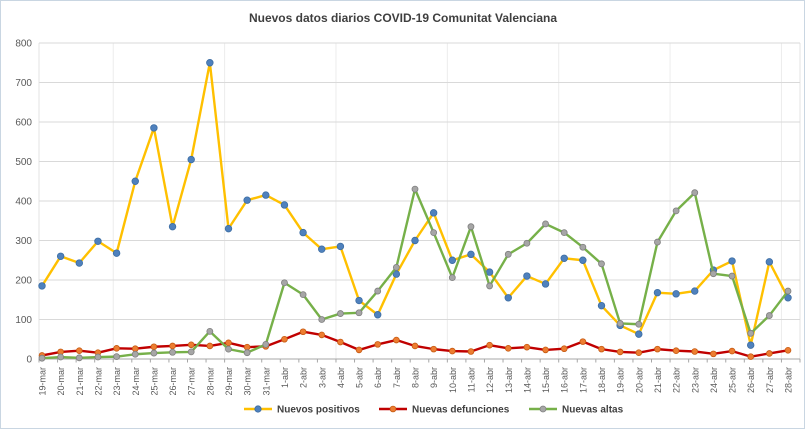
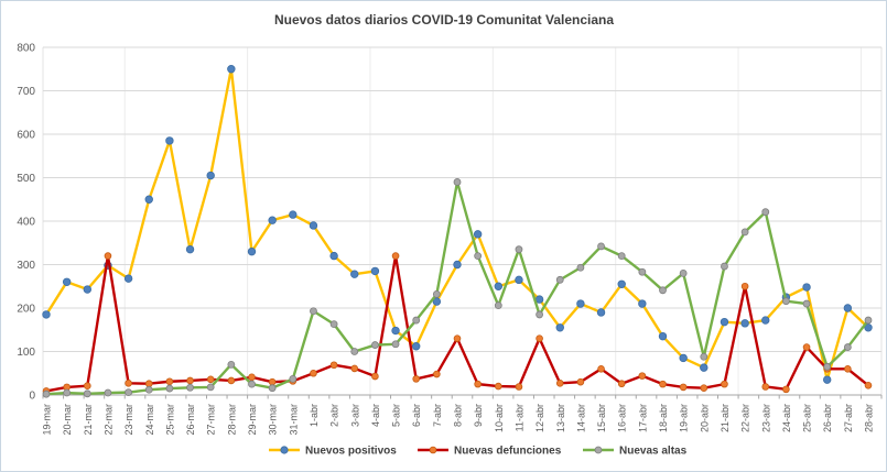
Nuevas defunciones/22-mar: 20 -> 320
Nuevas defunciones/5-abr: 20 -> 320
Nuevas defunciones/8-abr: 30 -> 130
Nuevas altas/8-abr: 430 -> 490
Nuevas defunciones/12-abr: 40 -> 130
Nuevas defunciones/15-abr: 20 -> 60
Nuevos positivos/17-abr: 250 -> 210
Nuevas altas/19-abr: 90 -> 280
Nuevas defunciones/22-abr: 20 -> 250
Nuevas defunciones/25-abr: 20 -> 110
Nuevas defunciones/26-abr: 10 -> 60
Nuevos positivos/27-abr: 250 -> 200
Nuevas defunciones/27-abr: 10 -> 60
